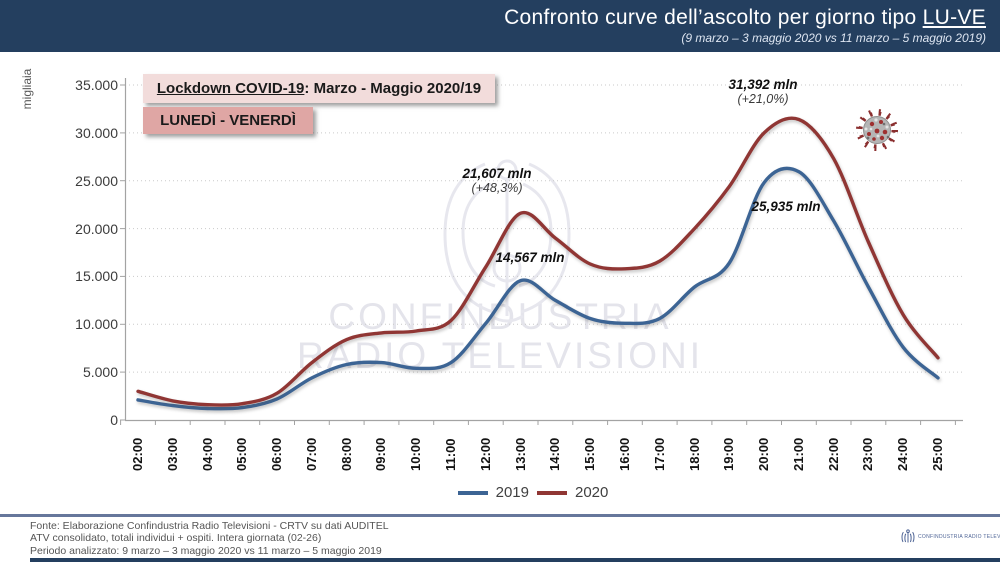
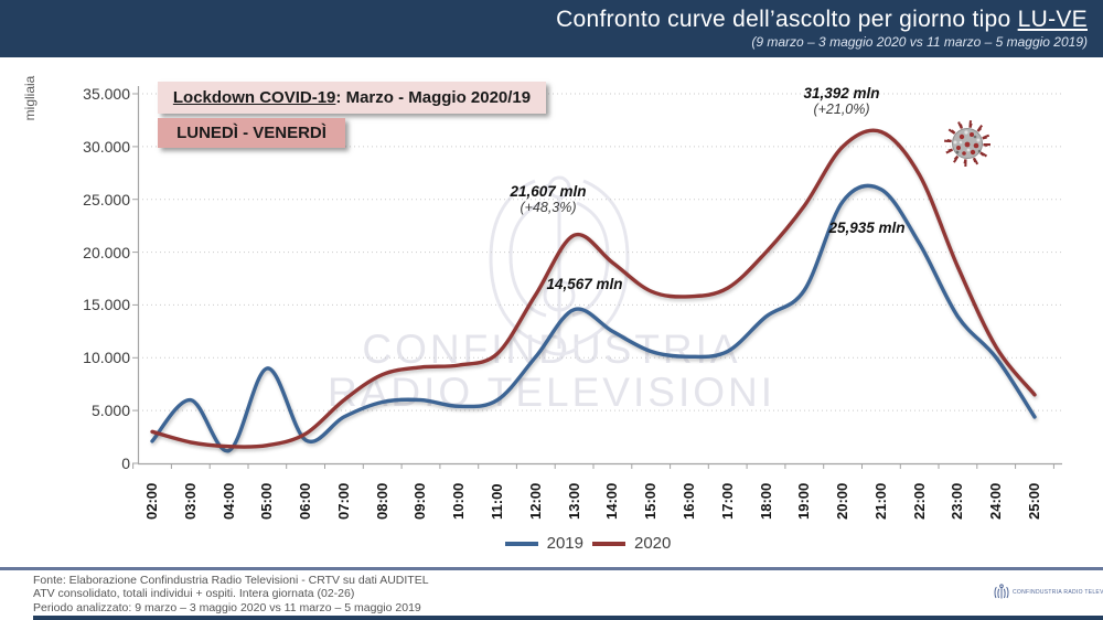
2019/03:00: 2000 -> 6000
2019/05:00: 1000 -> 9000
2019/24:00: 8000 -> 10000
